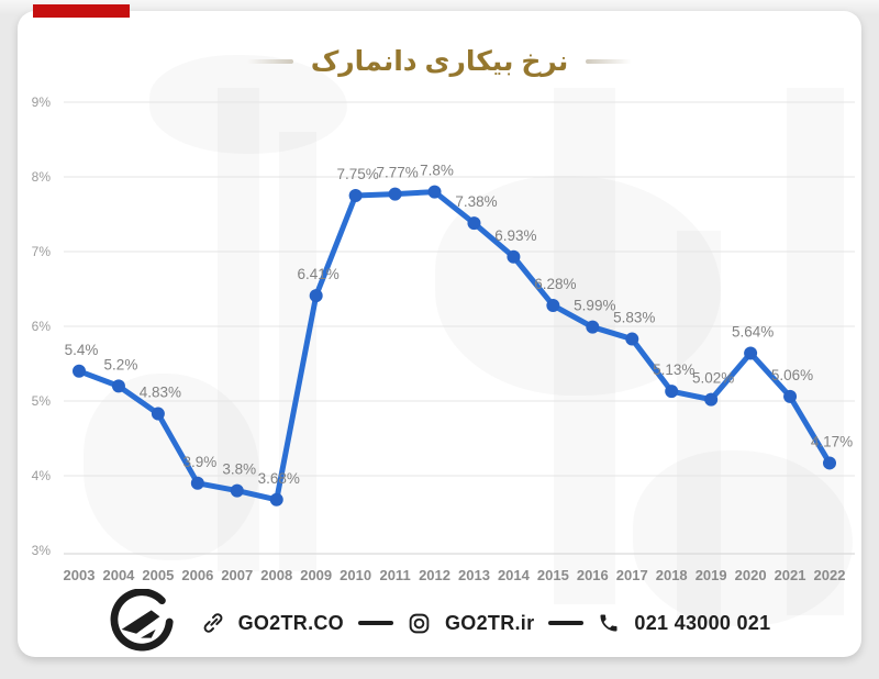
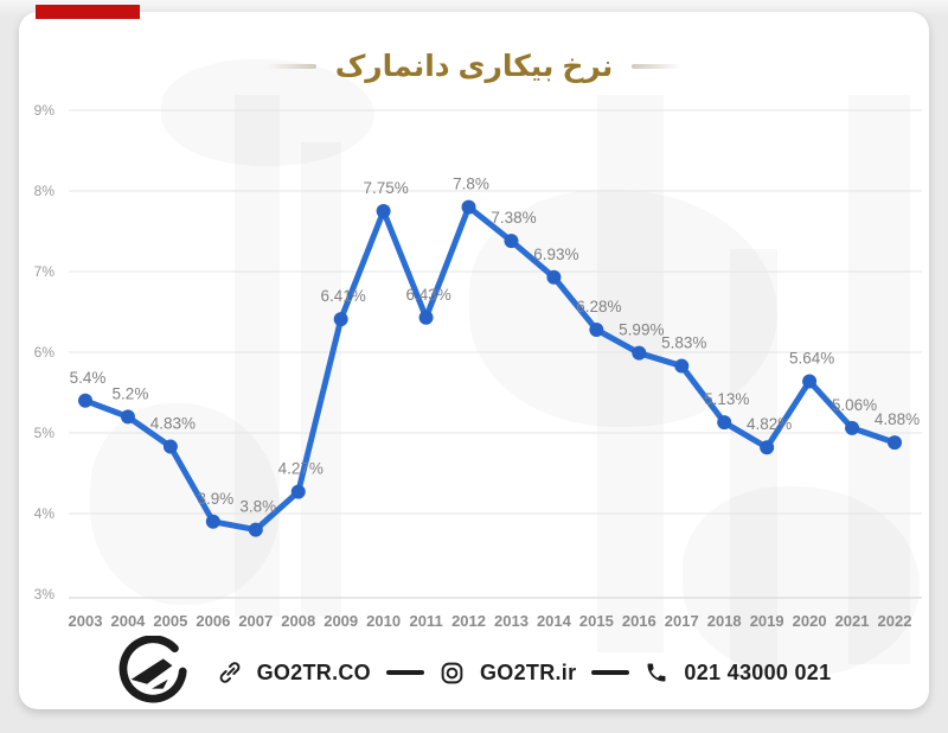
2008: 3.68% -> 4.27%
2011: 7.77% -> 6.43%
2019: 5.02% -> 4.82%
2022: 4.17% -> 4.88%
